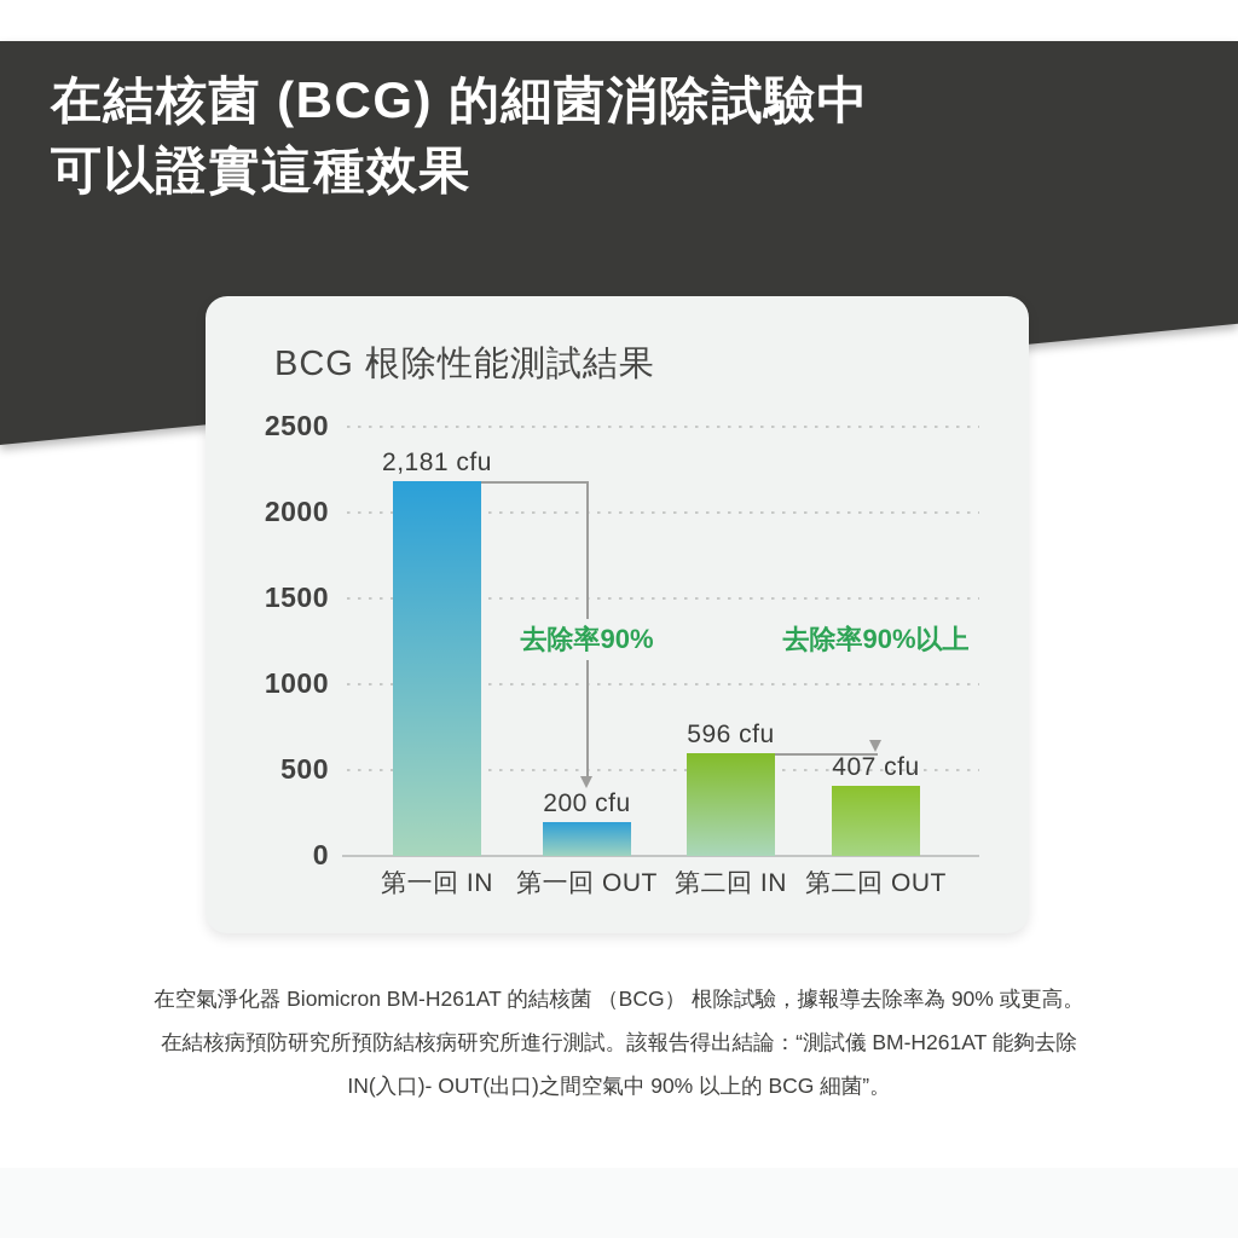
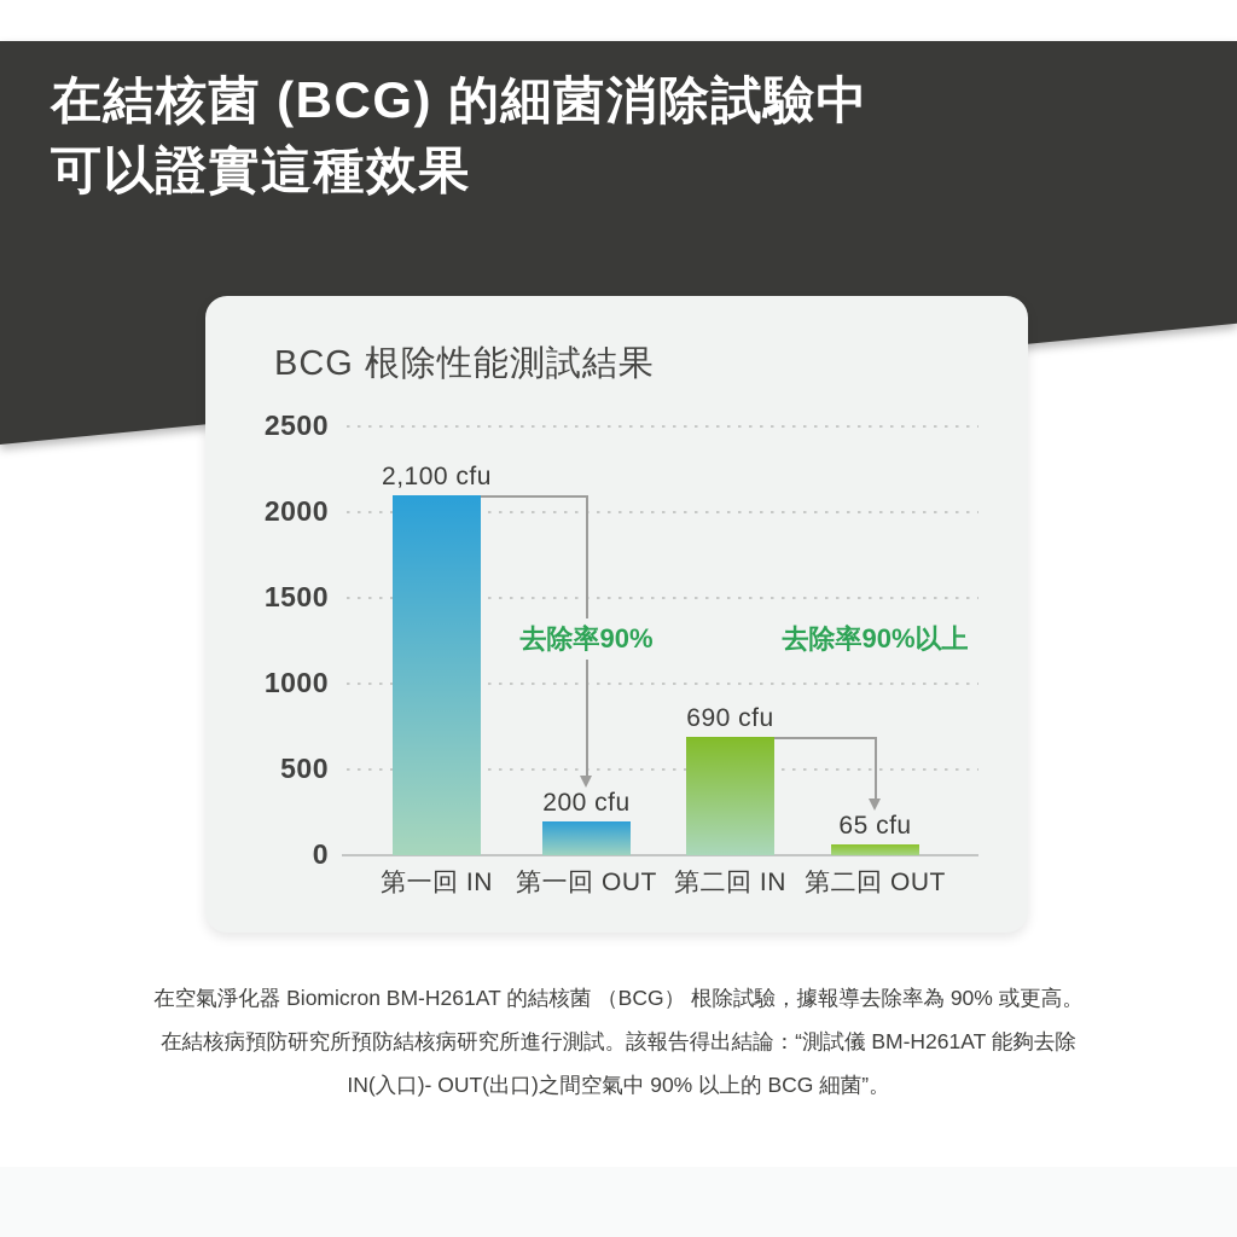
第一回 IN: 2,181 -> 2,100
第二回 IN: 596 -> 690
第二回 OUT: 407 -> 65
